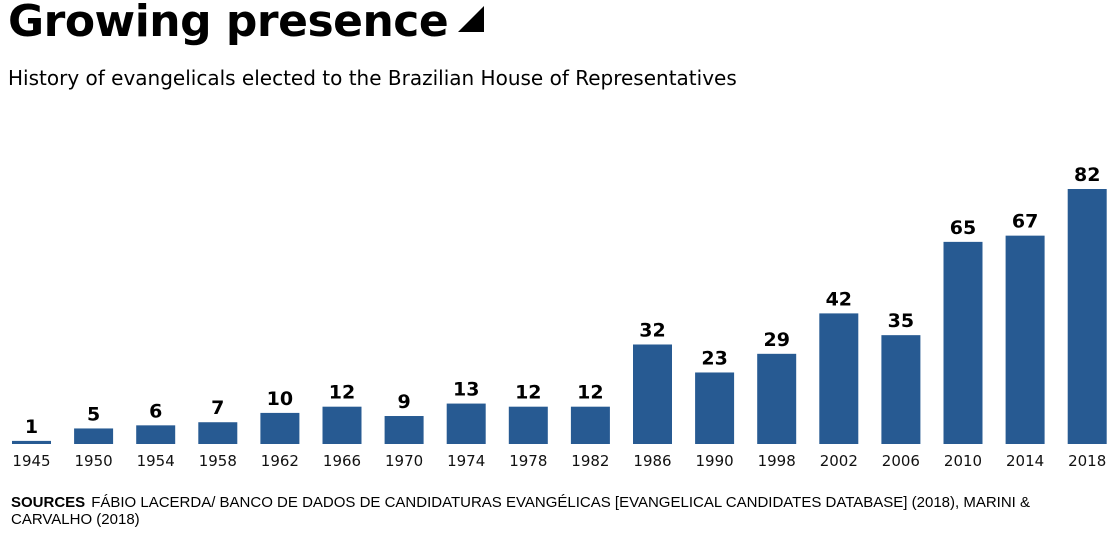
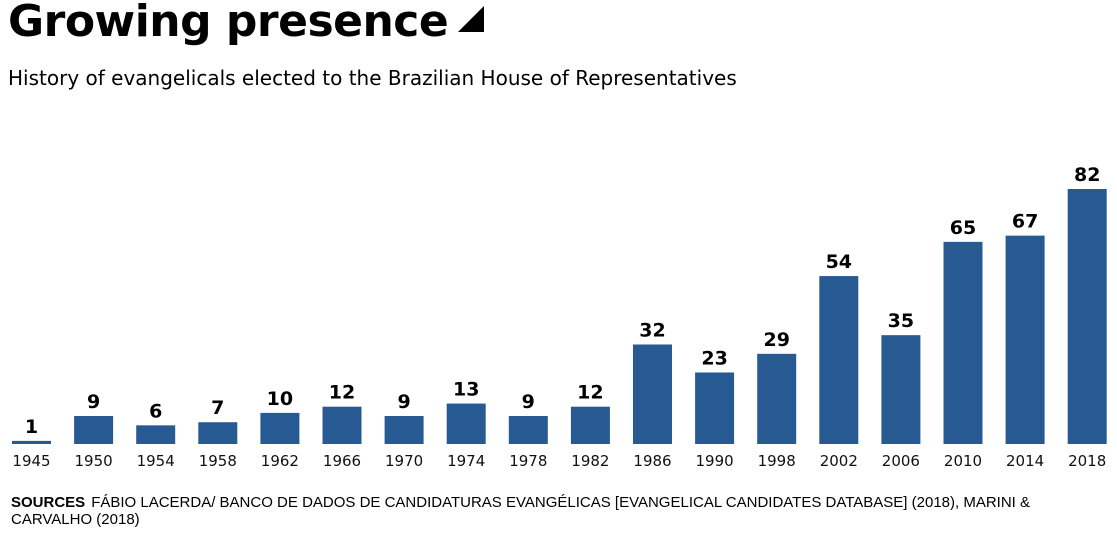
1950: 5 -> 9
1978: 12 -> 9
2002: 42 -> 54
